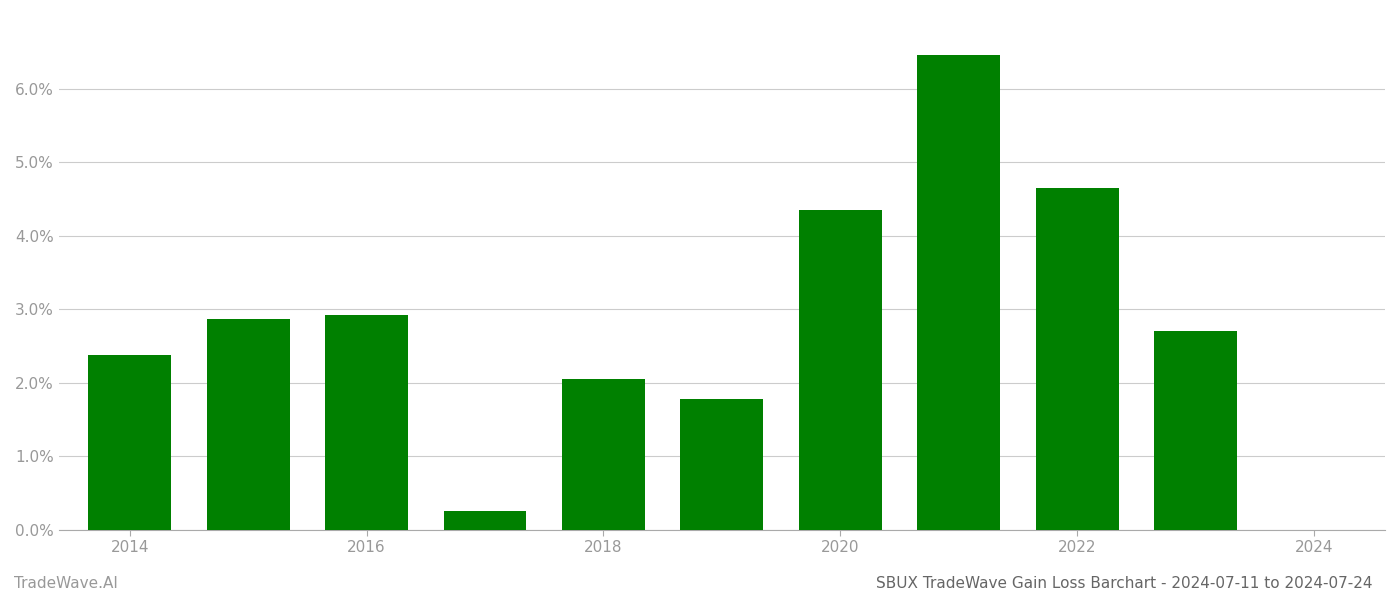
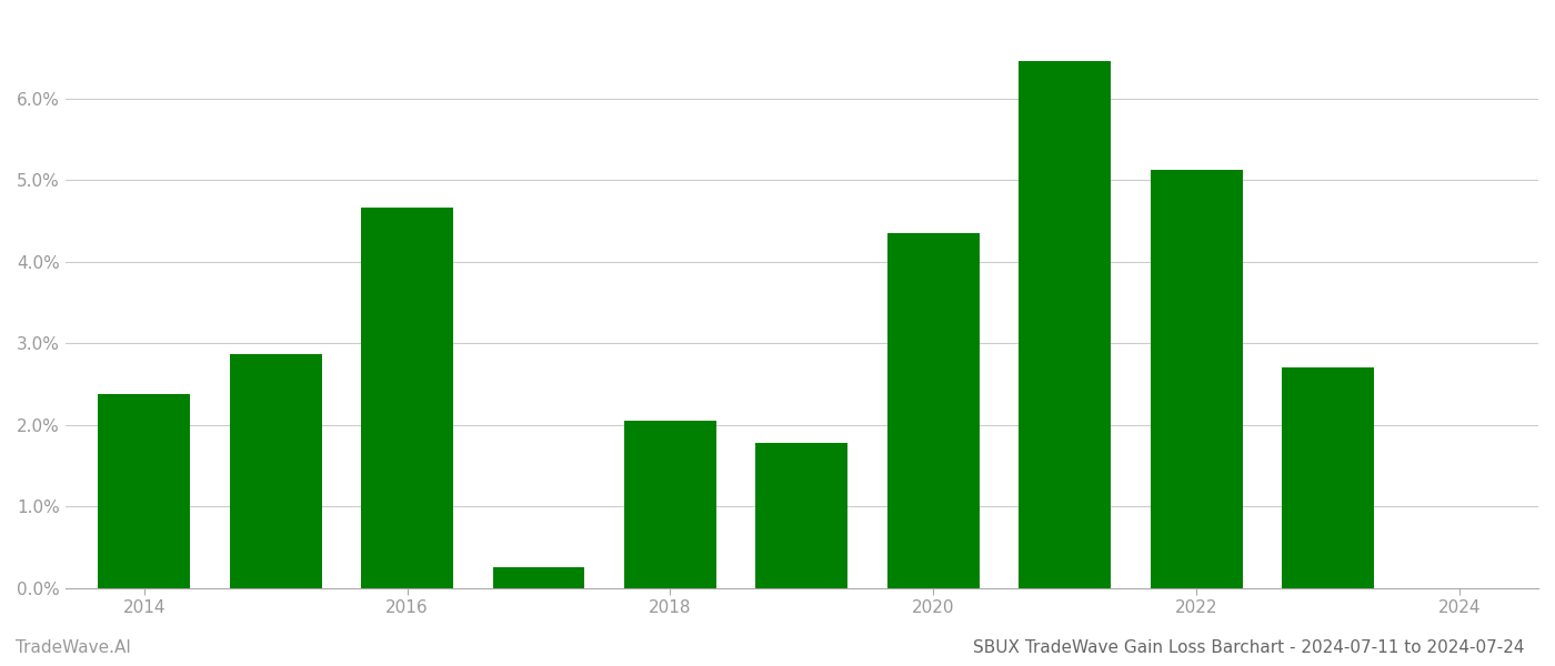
2016: 2.92% -> 4.66%
2022: 4.65% -> 5.12%
